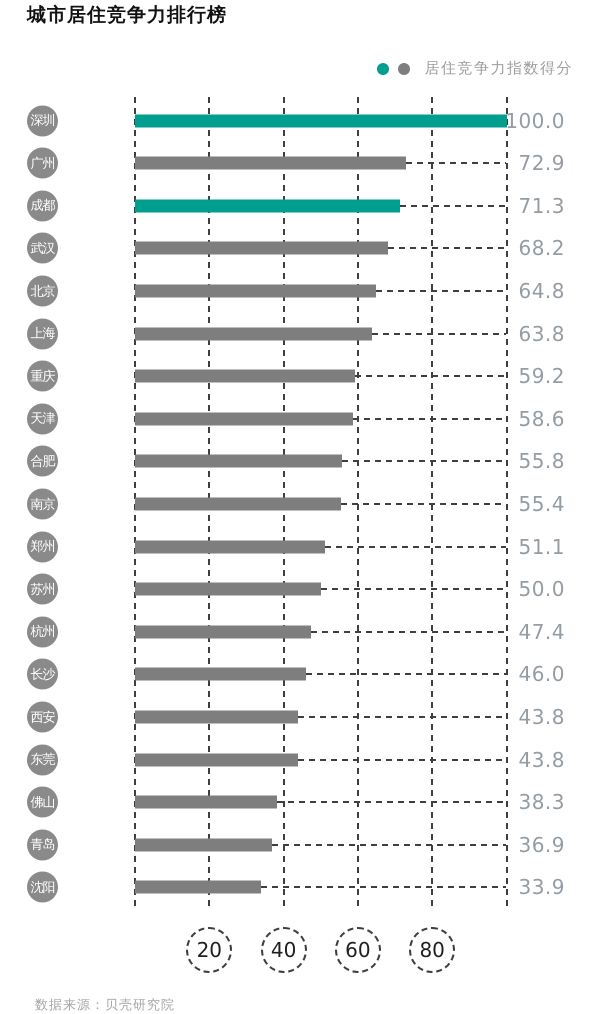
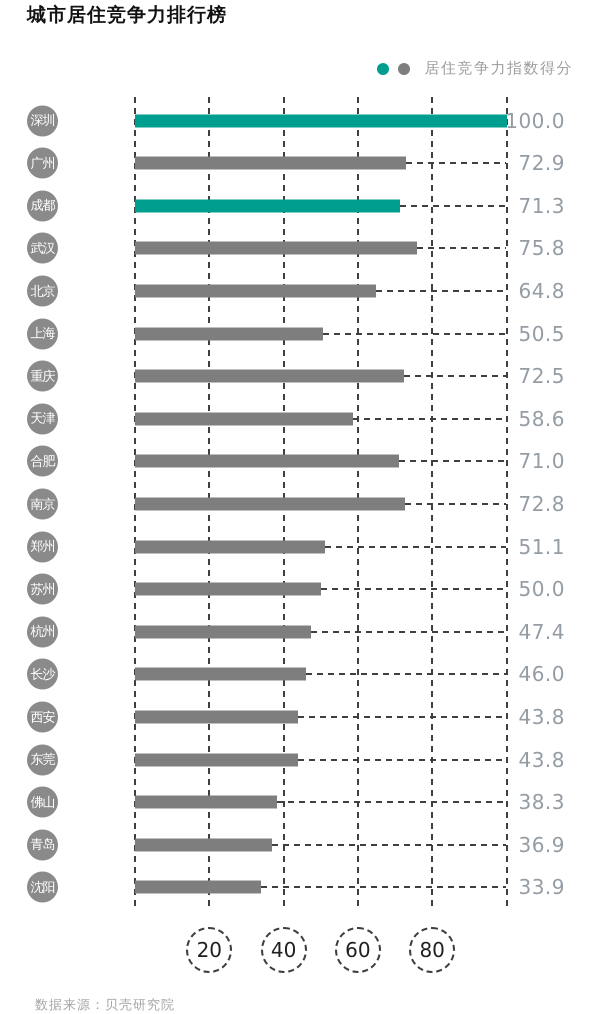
武汉: 68.2 -> 75.8
上海: 63.8 -> 50.5
重庆: 59.2 -> 72.5
合肥: 55.8 -> 71.0
南京: 55.4 -> 72.8
